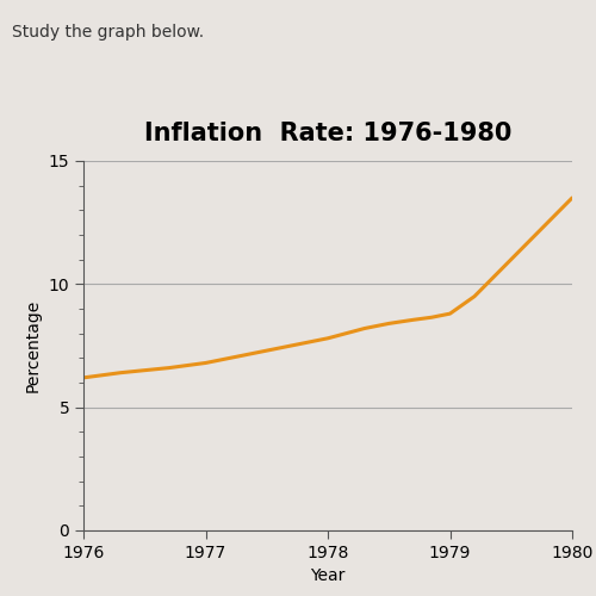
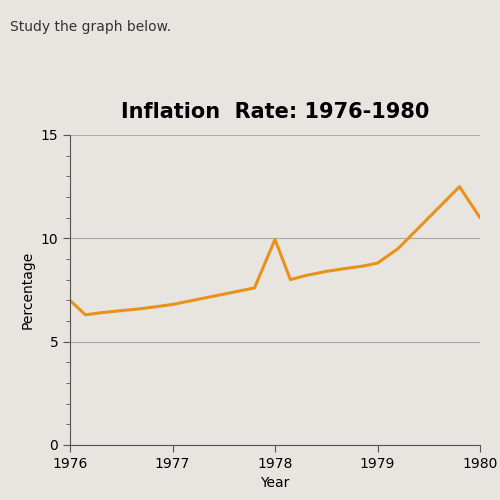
1976: 6.20 -> 7.00
1978: 7.80 -> 9.95
1980: 13.50 -> 11.00
